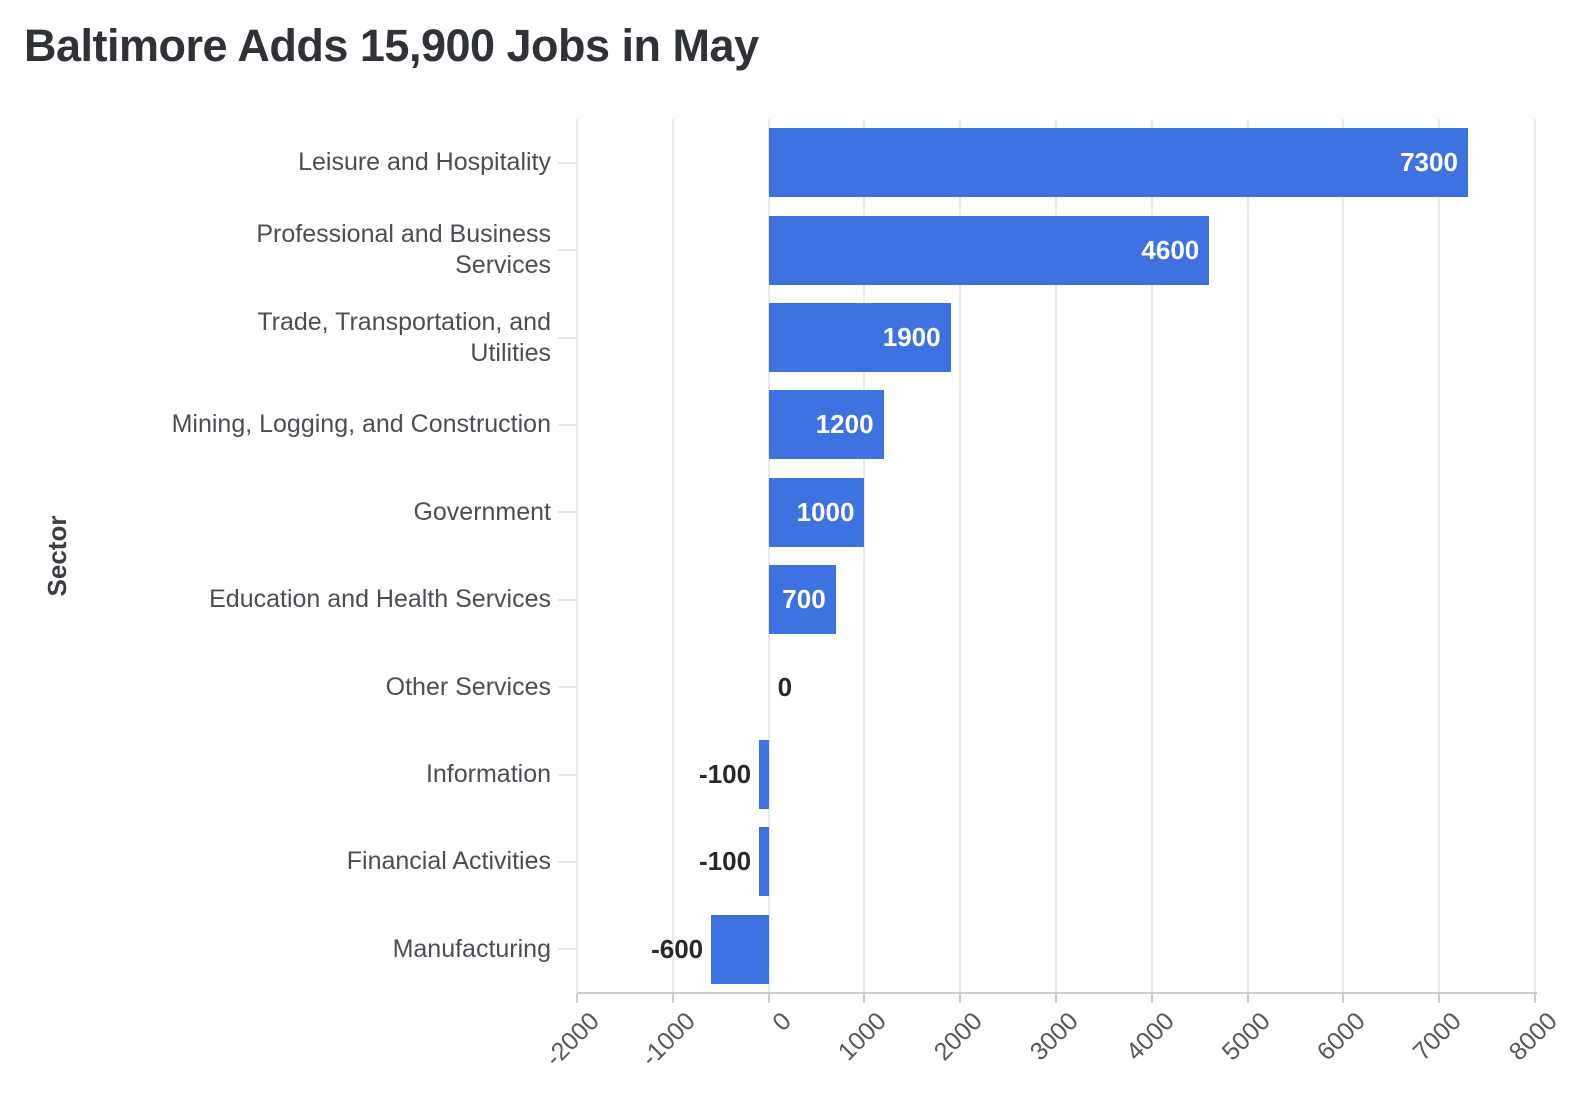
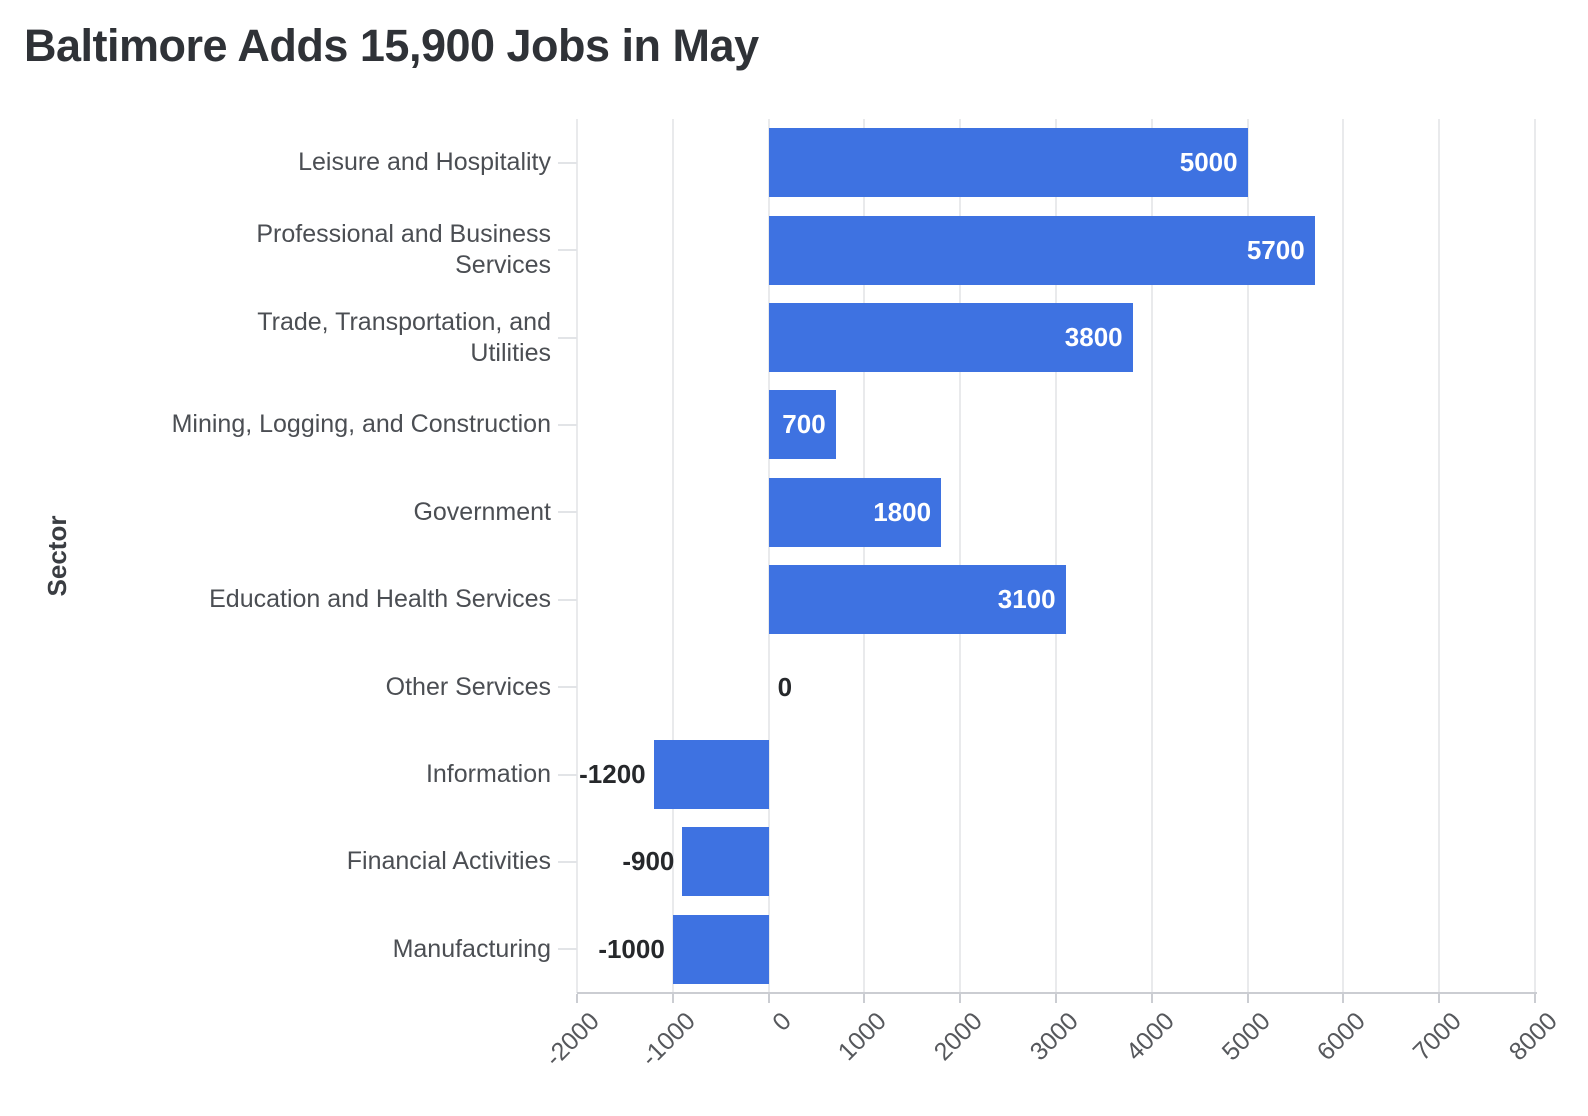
Leisure and Hospitality: 7300 -> 5000
Professional and Business Services: 4600 -> 5700
Trade, Transportation, and Utilities: 1900 -> 3800
Mining, Logging, and Construction: 1200 -> 700
Government: 1000 -> 1800
Education and Health Services: 700 -> 3100
Information: -100 -> -1200
Financial Activities: -100 -> -900
Manufacturing: -600 -> -1000
